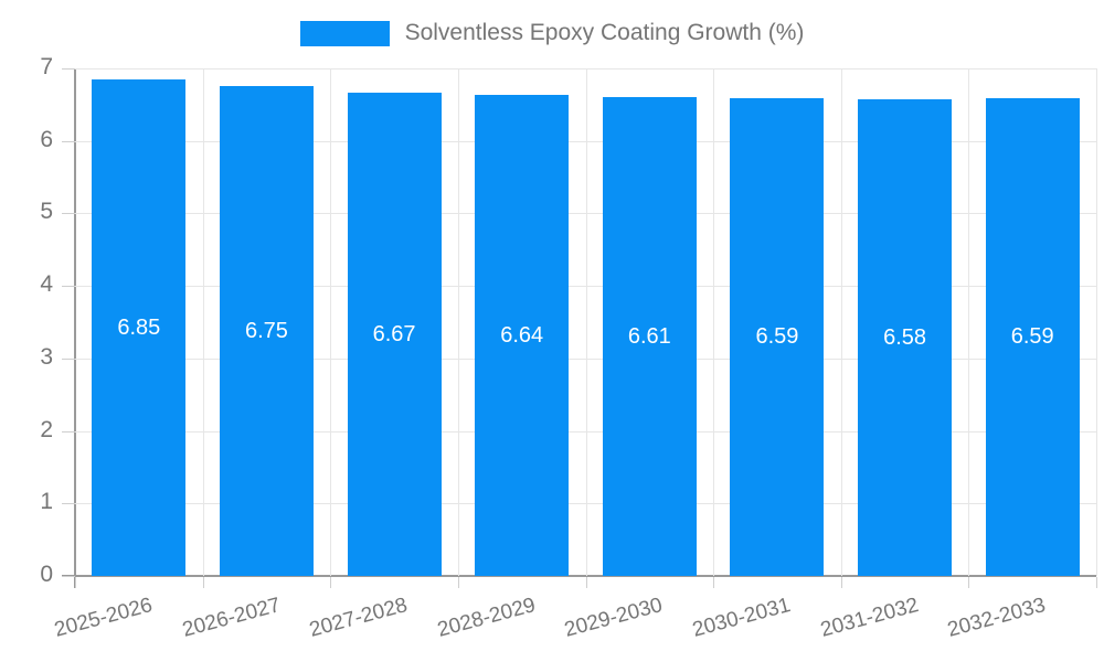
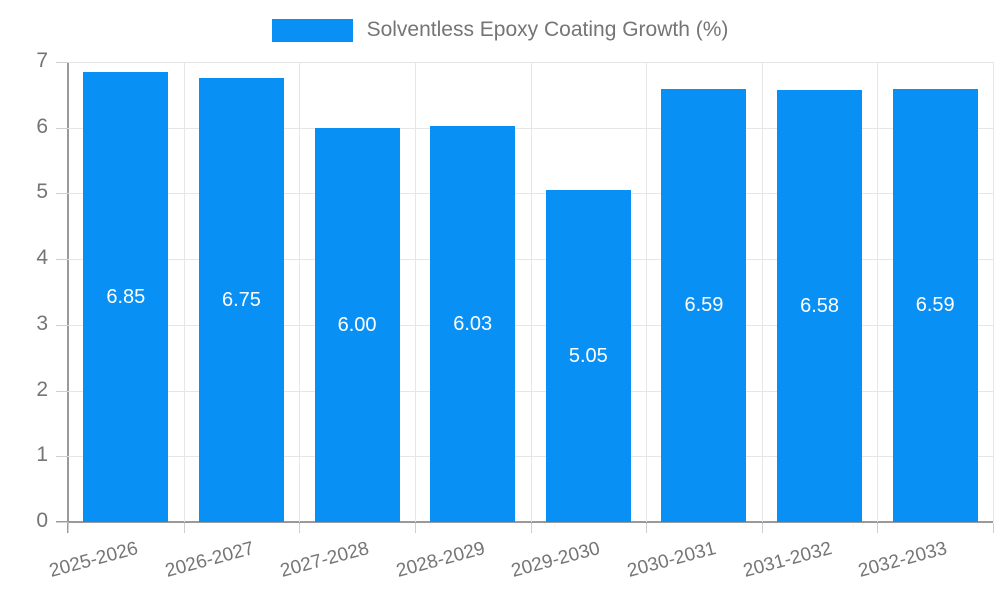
2027-2028: 6.67 -> 6.00
2028-2029: 6.64 -> 6.03
2029-2030: 6.61 -> 5.05
